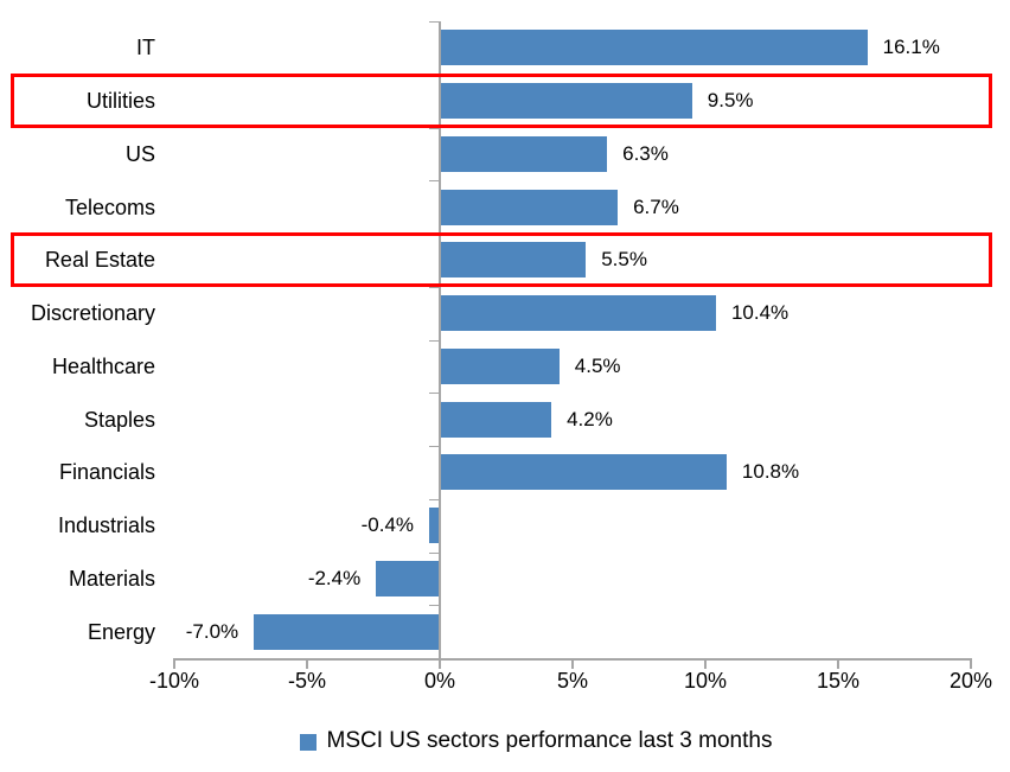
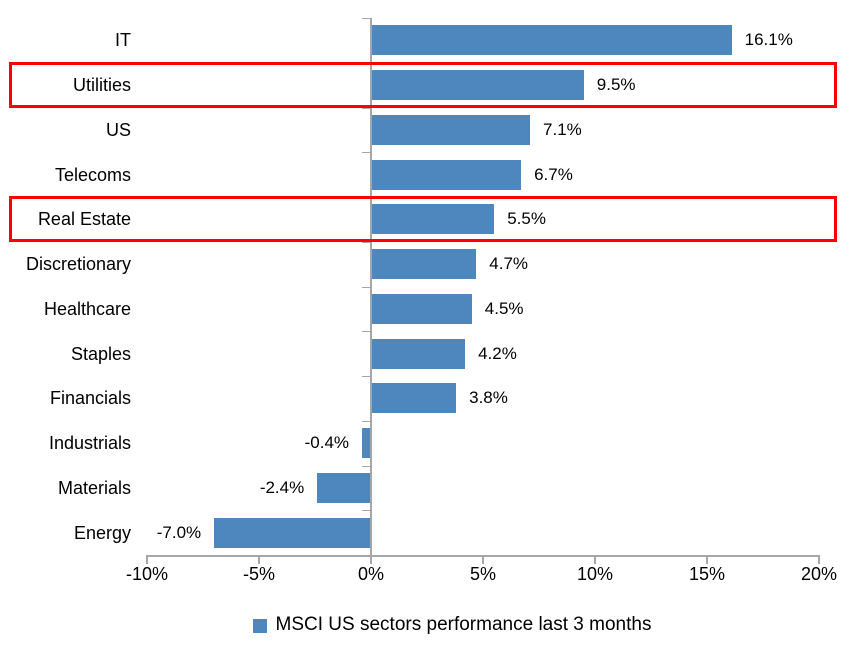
US: 6.3% -> 7.1%
Discretionary: 10.4% -> 4.7%
Financials: 10.8% -> 3.8%
